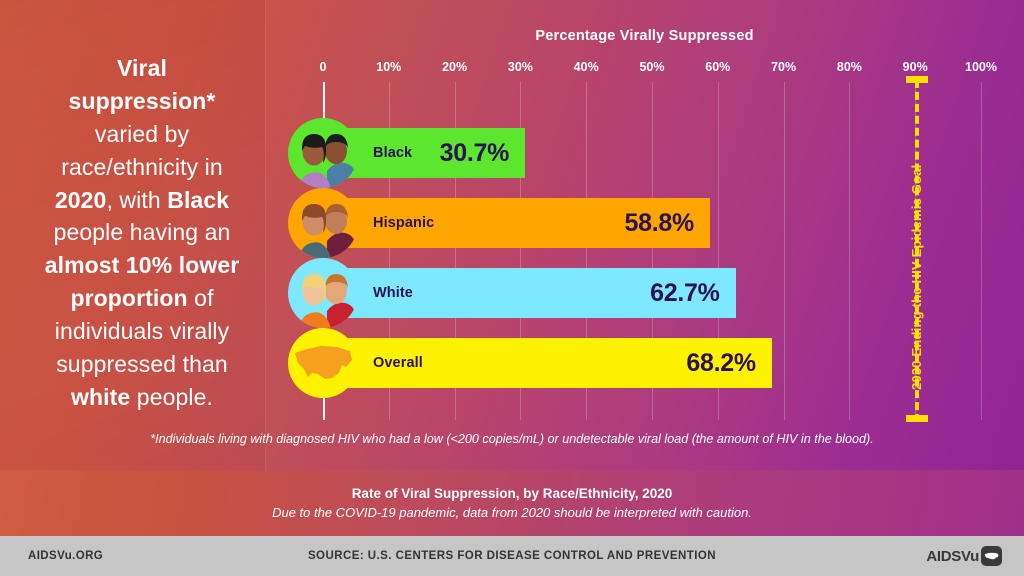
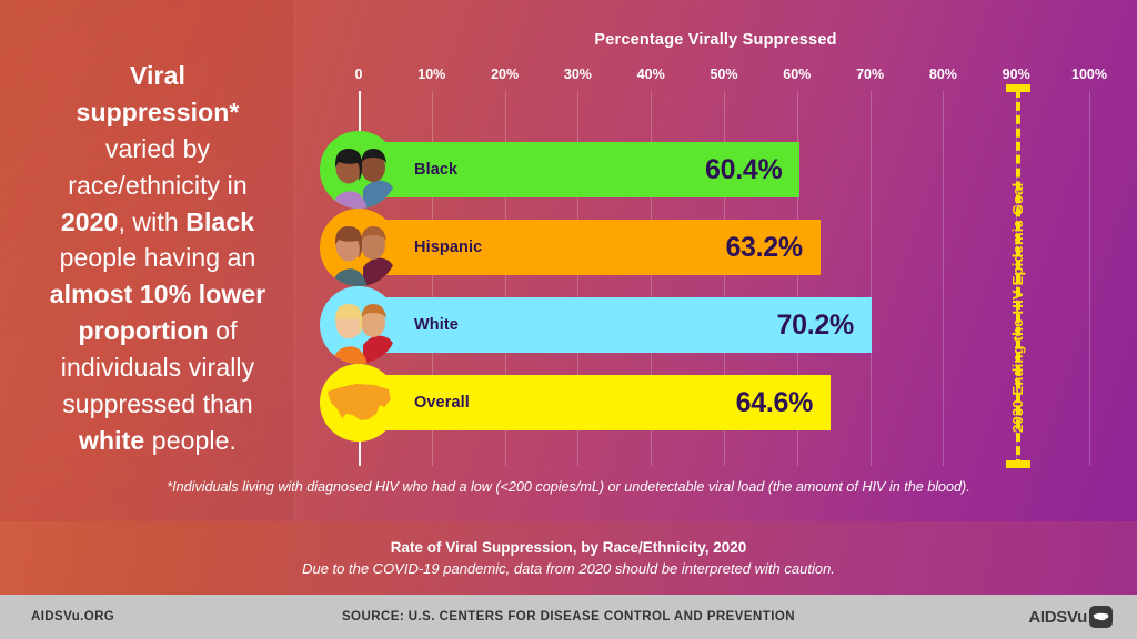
Black: 30.7% -> 60.4%
Hispanic: 58.8% -> 63.2%
White: 62.7% -> 70.2%
Overall: 68.2% -> 64.6%
